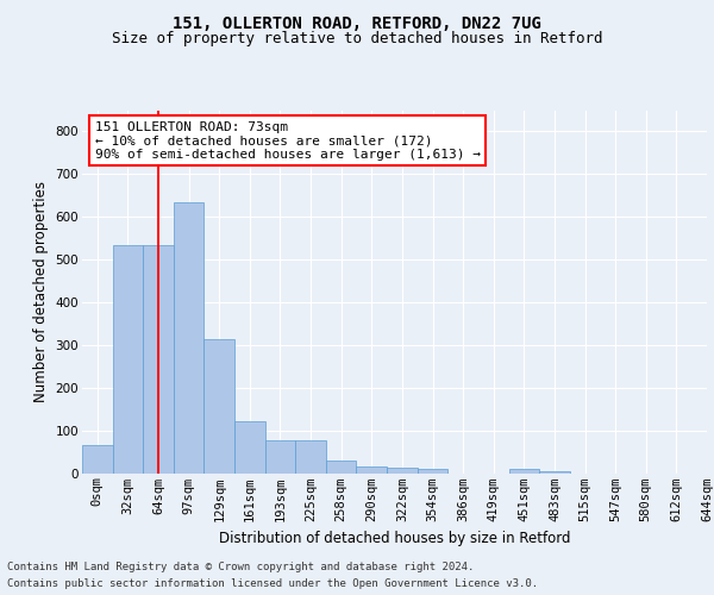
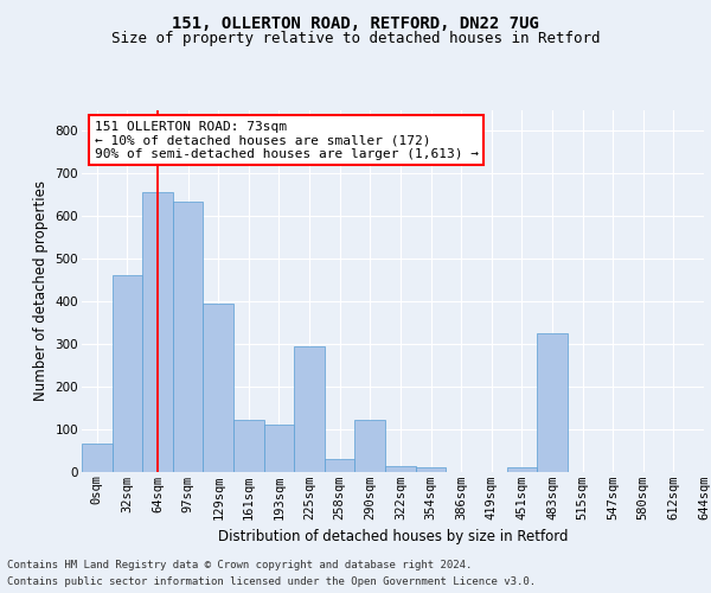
32sqm: 535 -> 460
64sqm: 535 -> 655
129sqm: 313 -> 395
193sqm: 78 -> 110
225sqm: 78 -> 295
290sqm: 15 -> 120
483sqm: 5 -> 325
